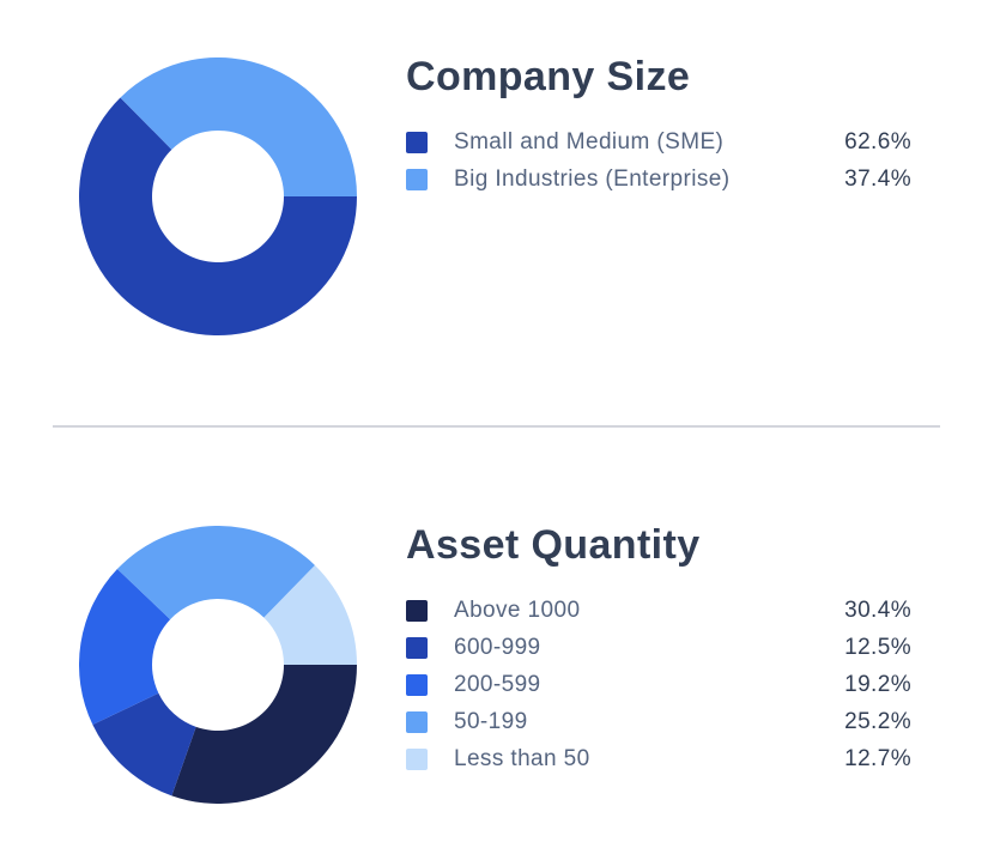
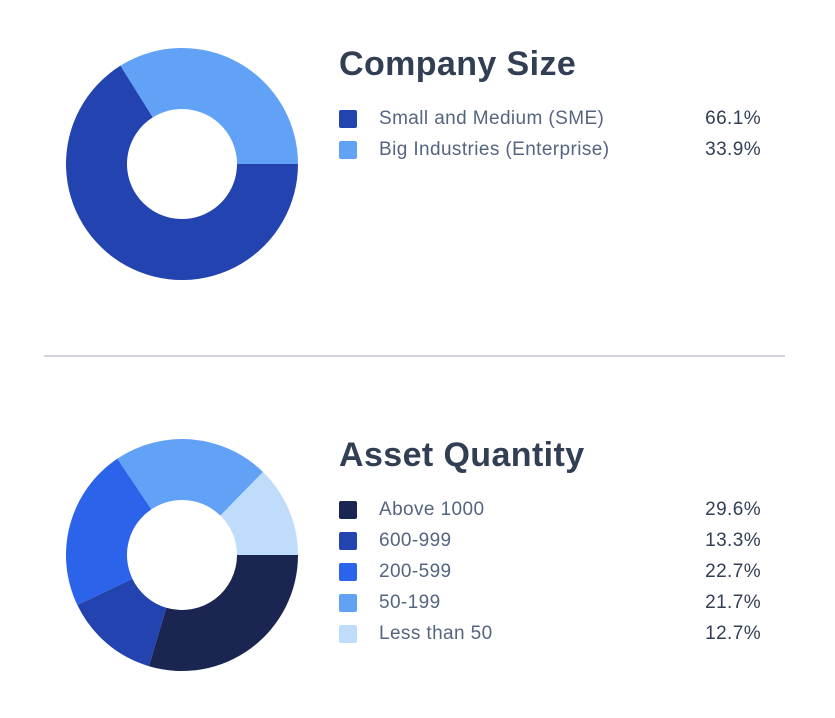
Company Size/Small and Medium (SME): 62.6% -> 66.1%
Company Size/Big Industries (Enterprise): 37.4% -> 33.9%
Asset Quantity/Above 1000: 30.4% -> 29.6%
Asset Quantity/600-999: 12.5% -> 13.3%
Asset Quantity/200-599: 19.2% -> 22.7%
Asset Quantity/50-199: 25.2% -> 21.7%
